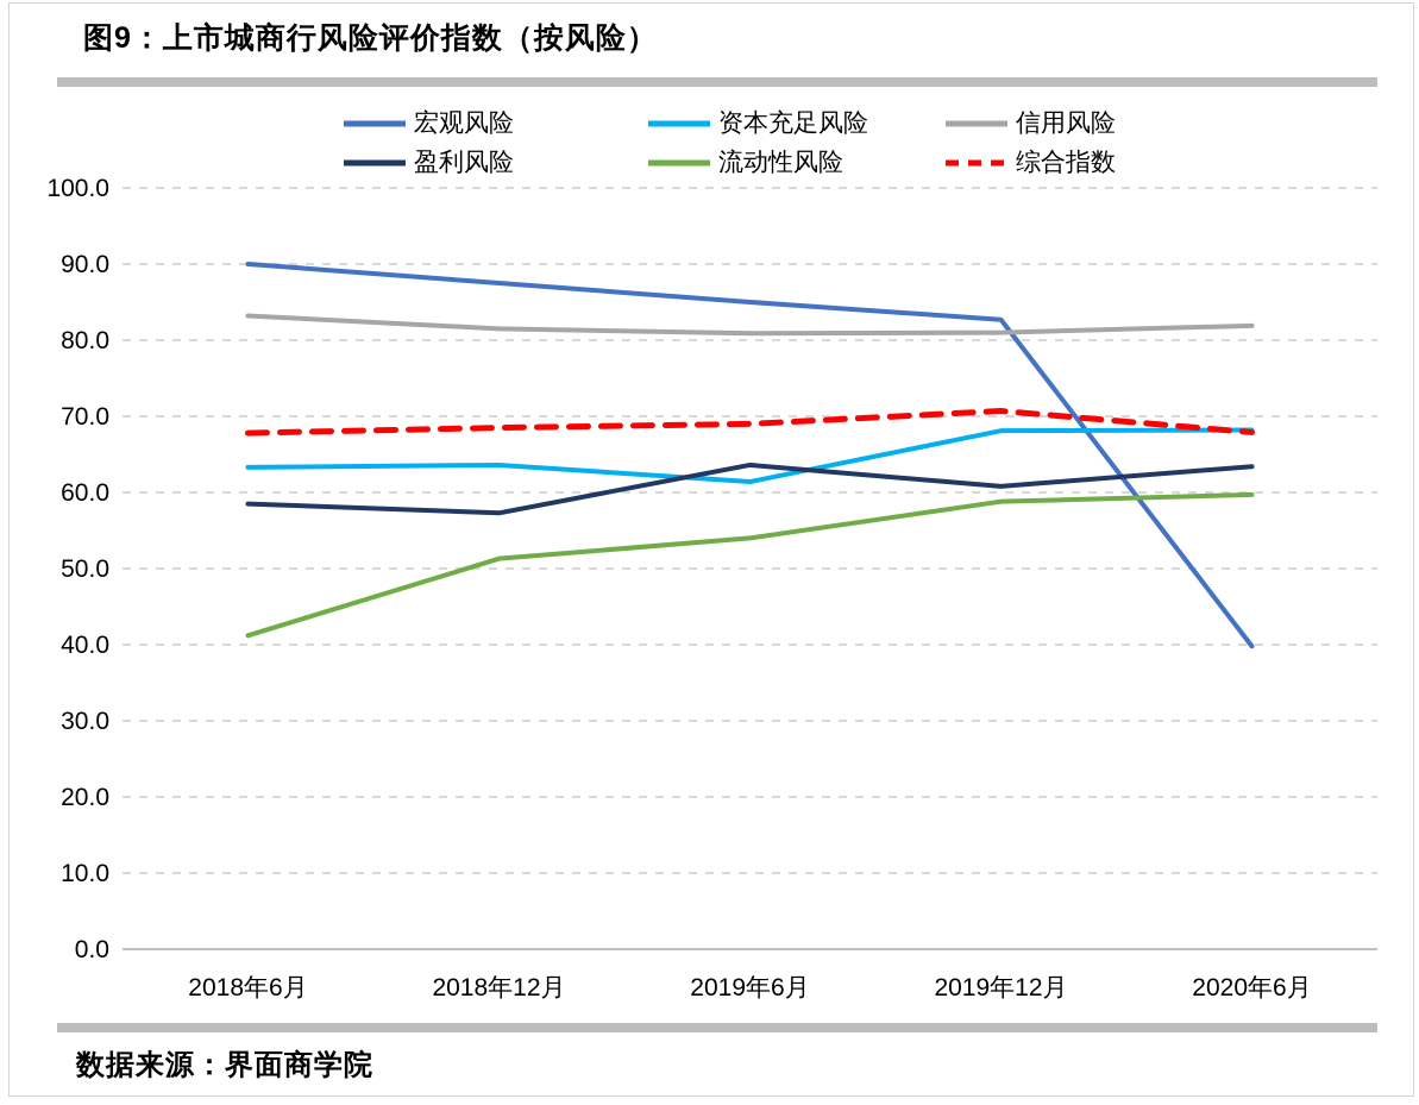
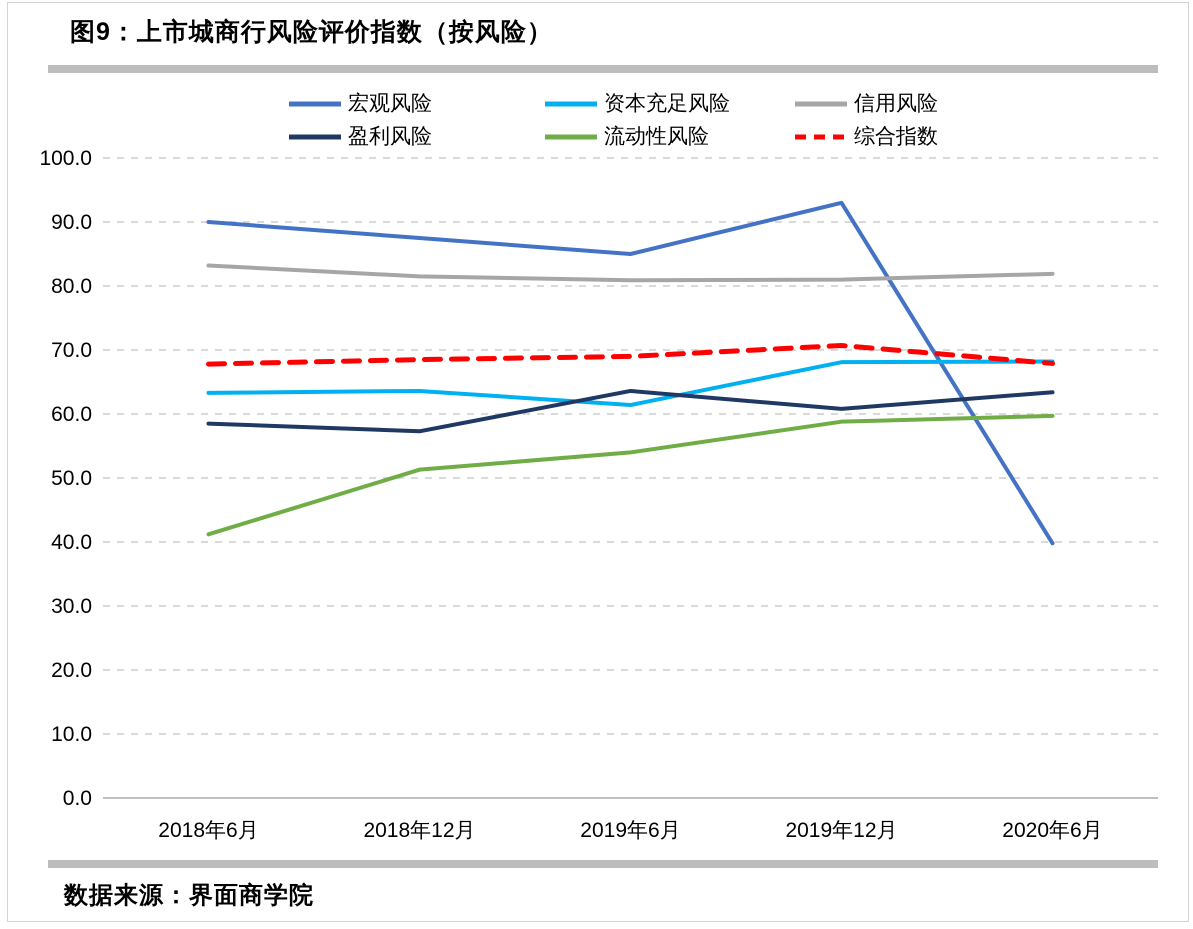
宏观风险/2019年12月: 83 -> 93
